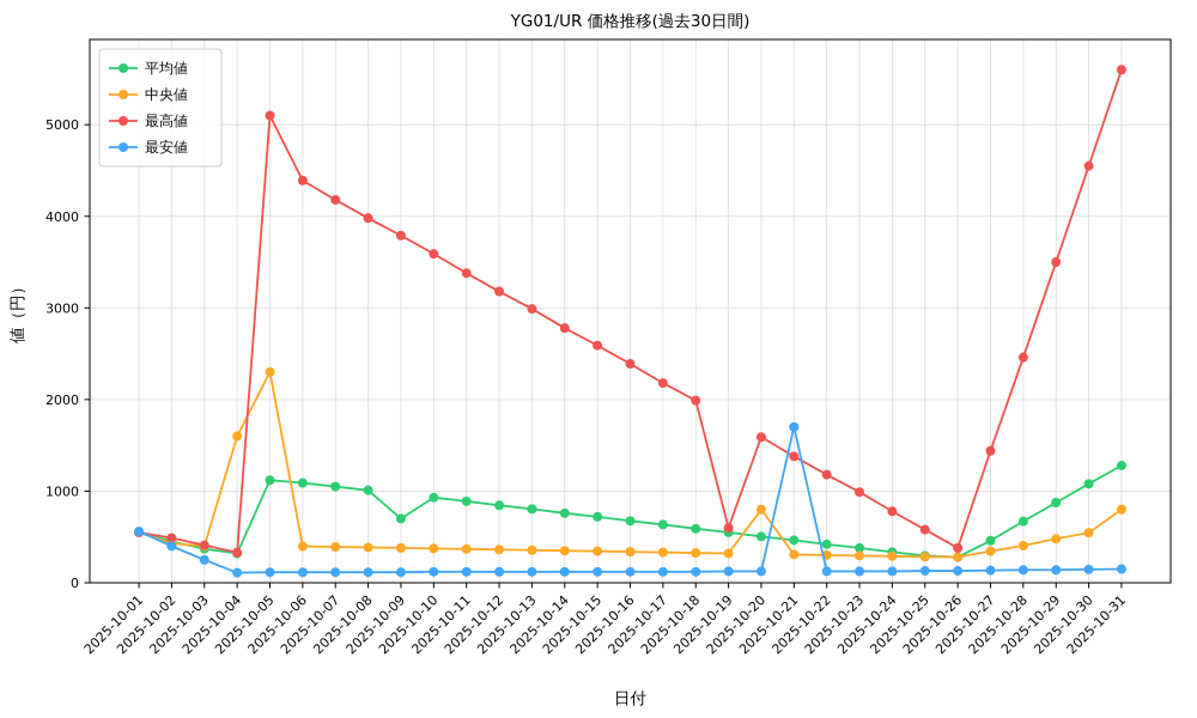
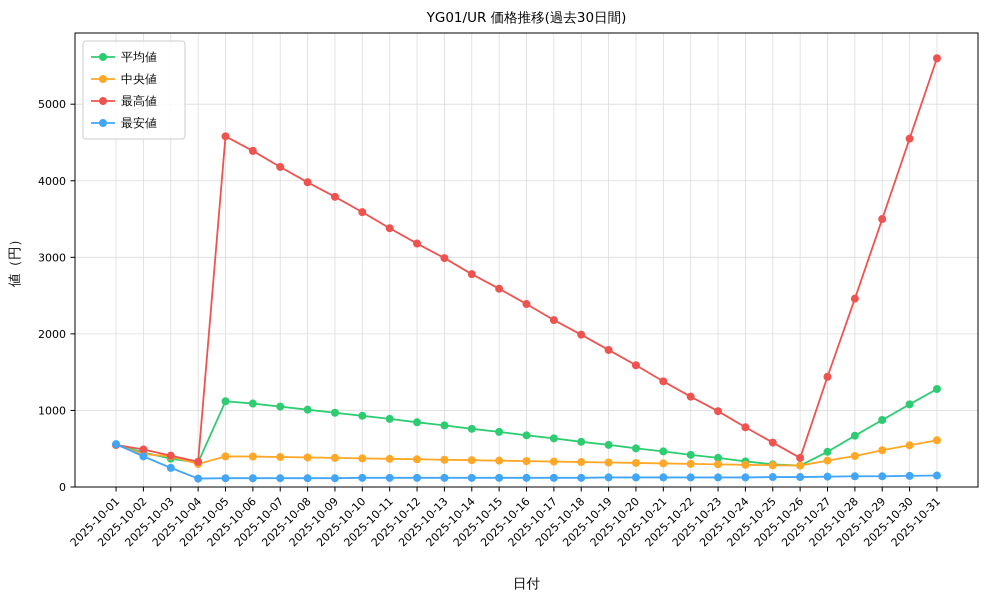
中央値/2025-10-04: 1600 -> 300
中央値/2025-10-05: 2300 -> 400
最高値/2025-10-05: 5100 -> 4600
平均値/2025-10-09: 700 -> 1000
最高値/2025-10-19: 600 -> 1800
中央値/2025-10-20: 800 -> 300
最安値/2025-10-21: 1700 -> 100
中央値/2025-10-31: 800 -> 600
